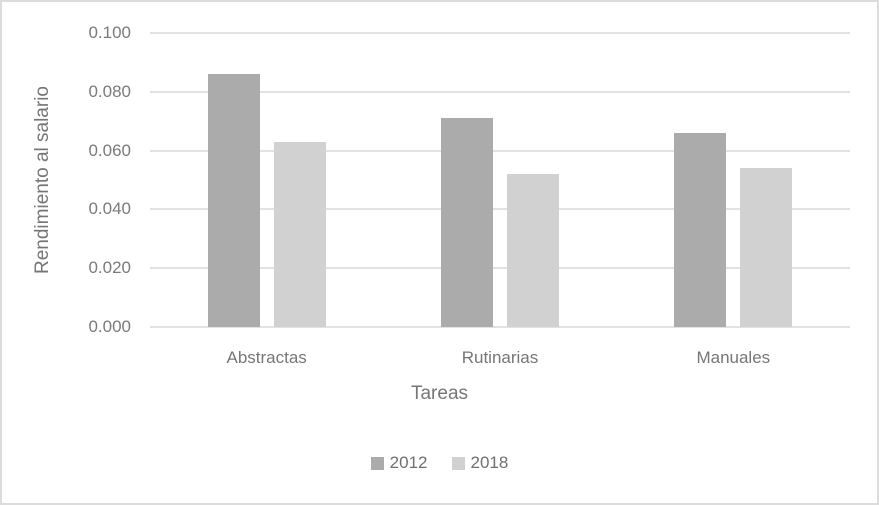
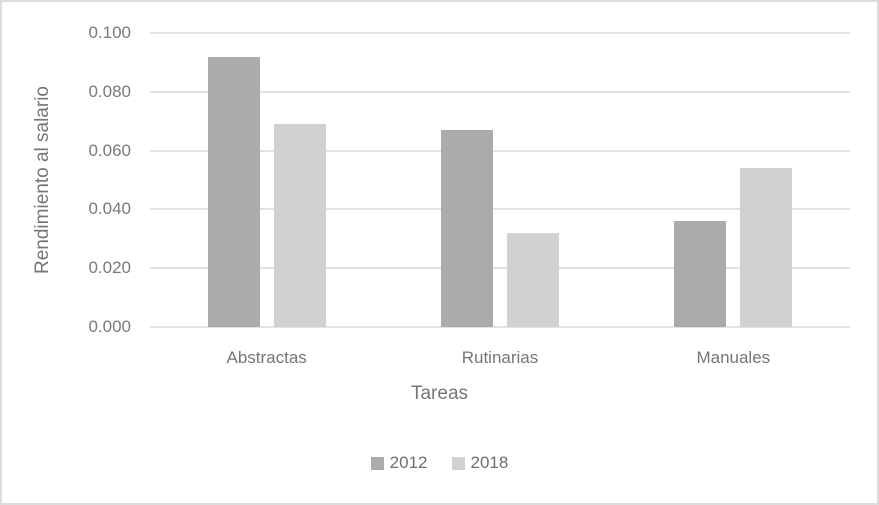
2012/Abstractas: 0.086 -> 0.092
2018/Abstractas: 0.063 -> 0.069
2012/Rutinarias: 0.071 -> 0.067
2018/Rutinarias: 0.052 -> 0.032
2012/Manuales: 0.066 -> 0.036
